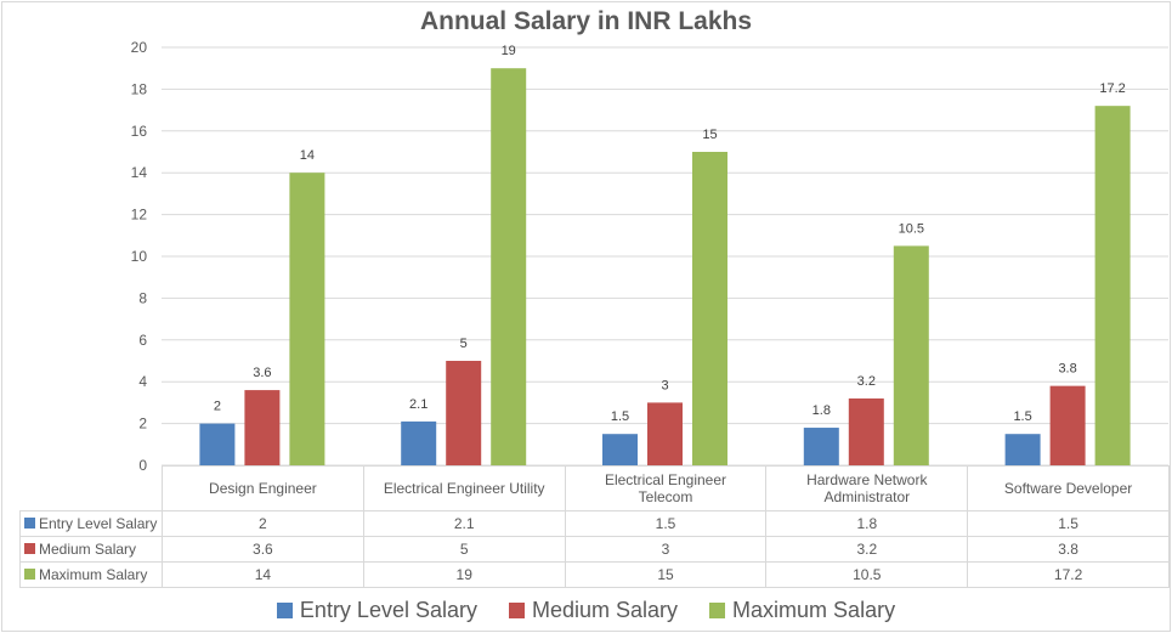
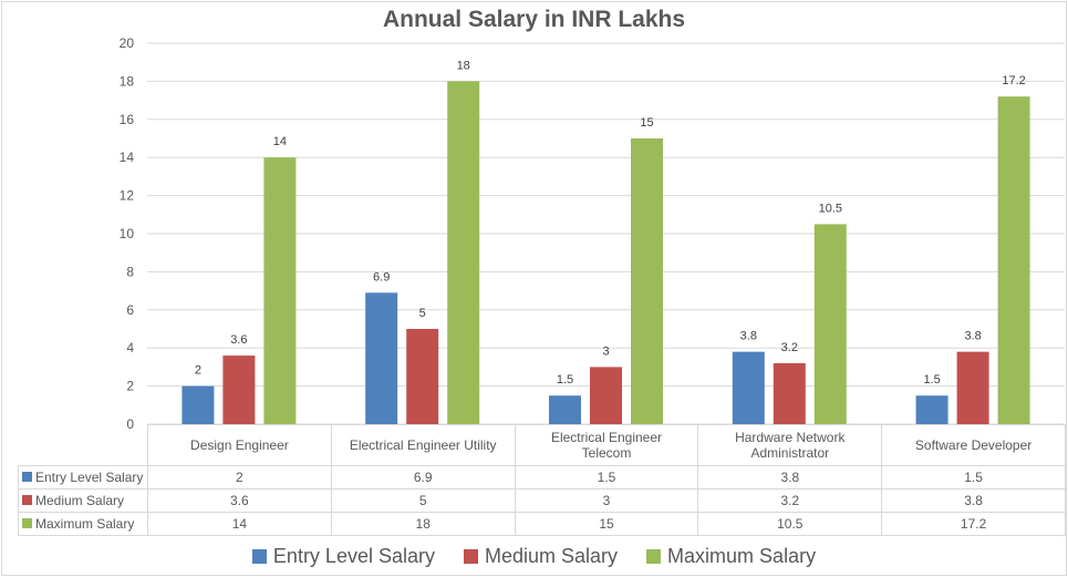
Entry Level Salary/Electrical Engineer Utility: 2.1 -> 6.9
Maximum Salary/Electrical Engineer Utility: 19 -> 18
Entry Level Salary/Hardware Network Administrator: 1.8 -> 3.8
